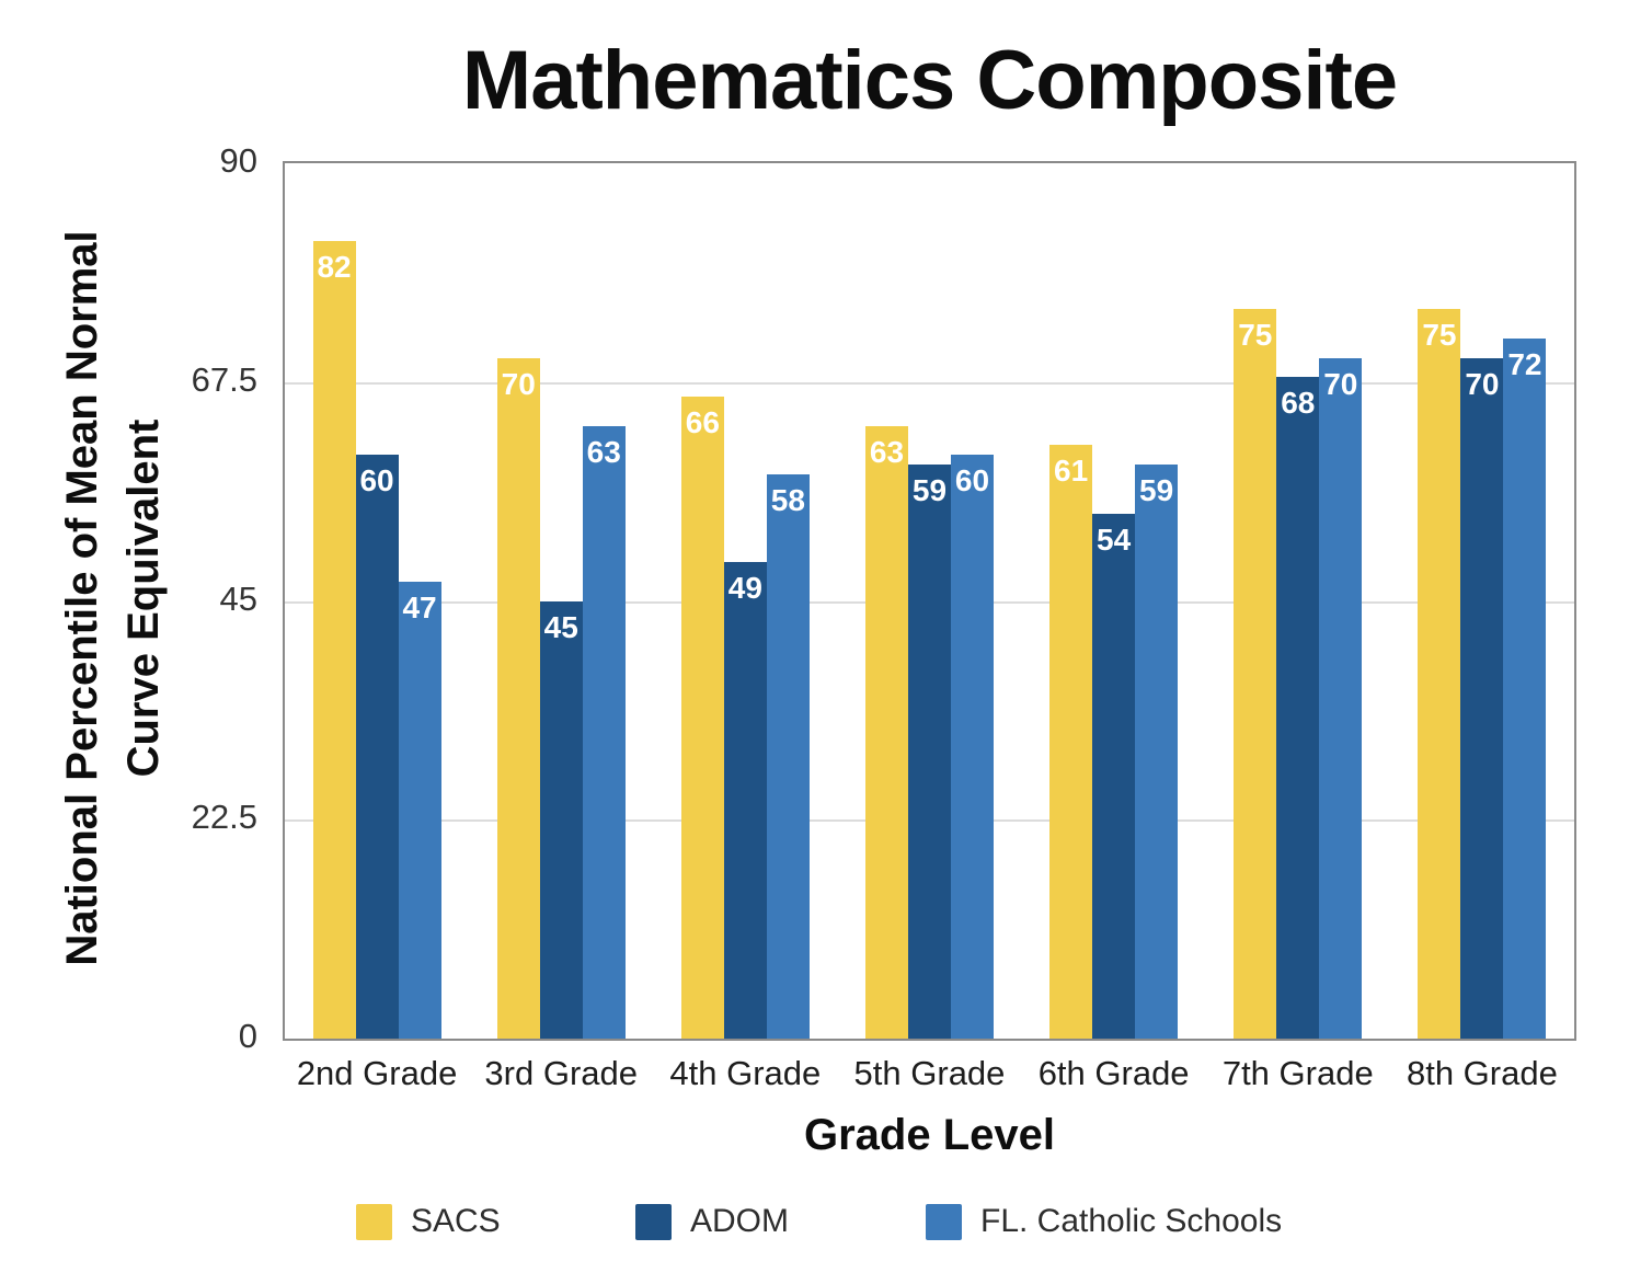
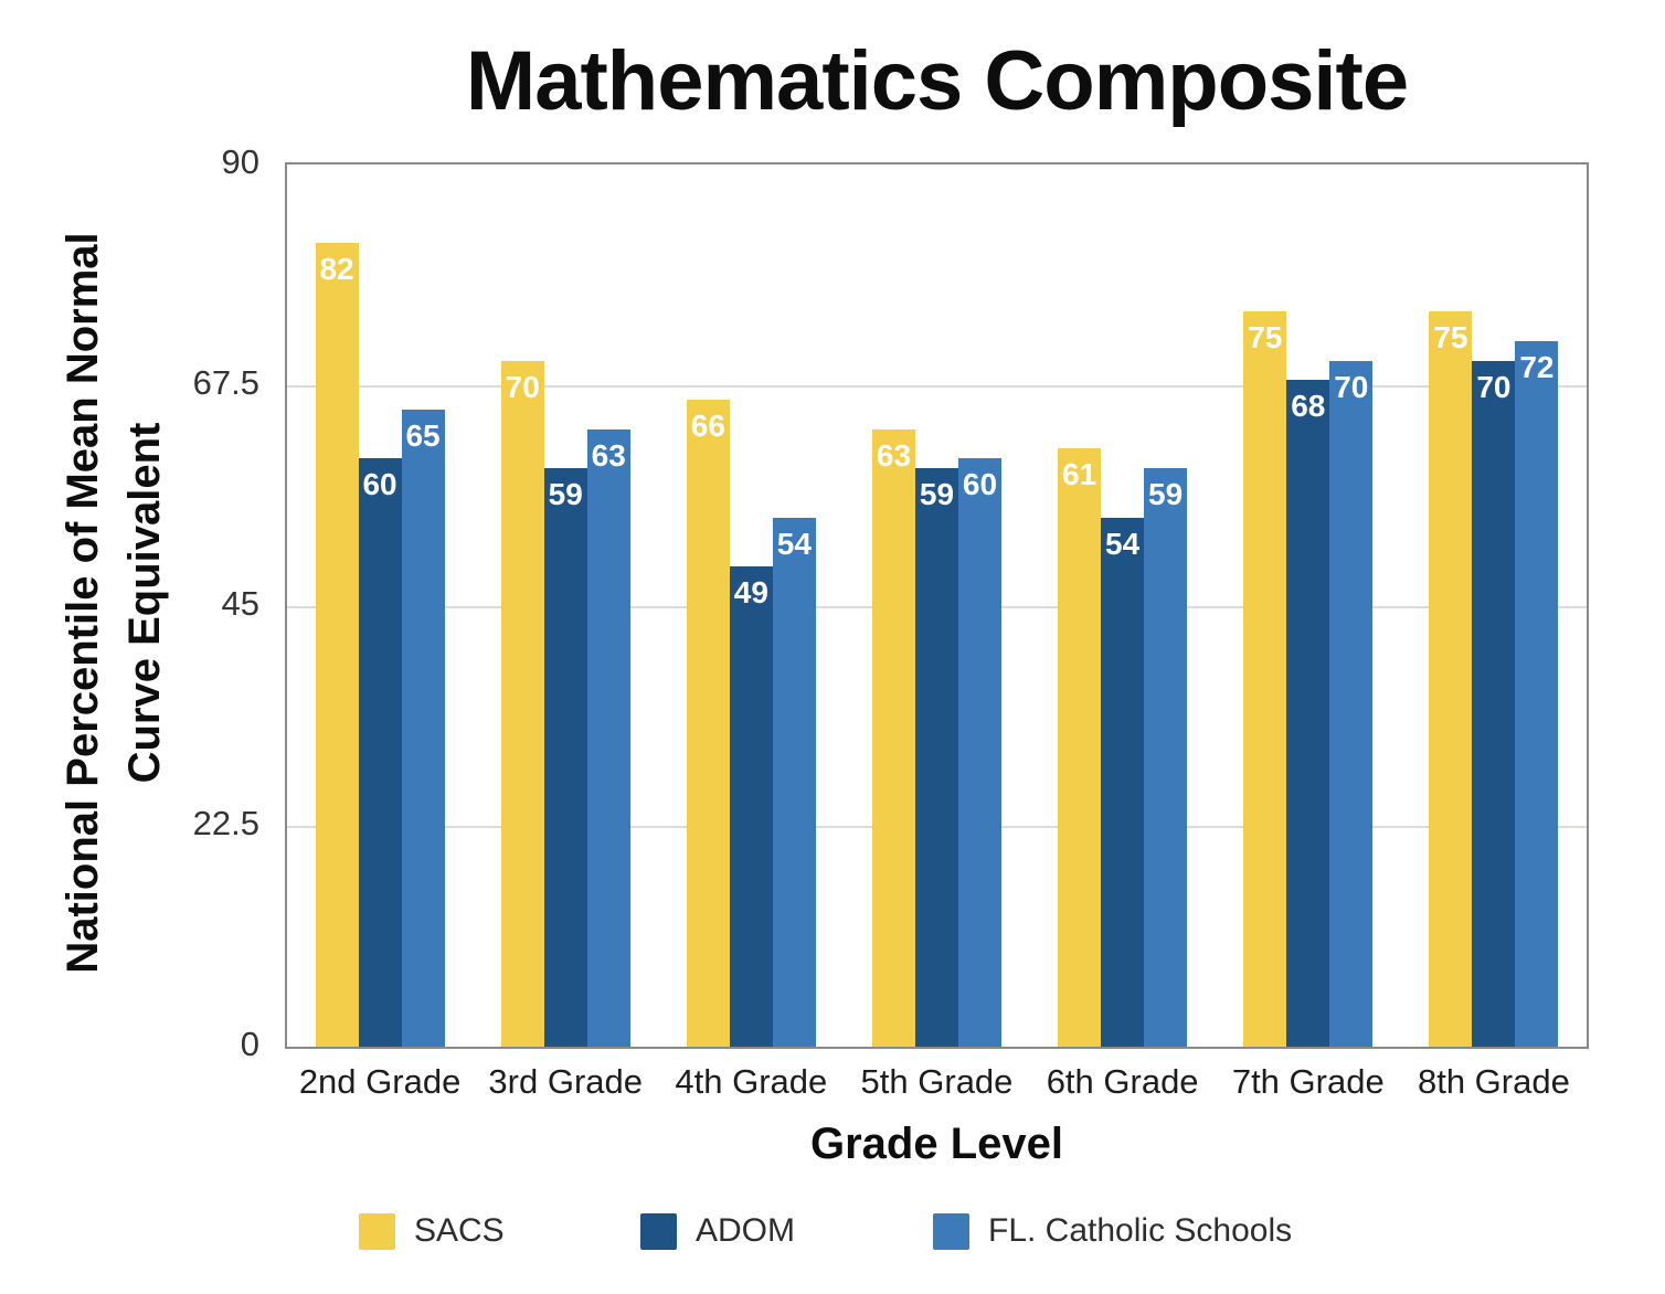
FL. Catholic Schools/2nd Grade: 47 -> 65
ADOM/3rd Grade: 45 -> 59
FL. Catholic Schools/4th Grade: 58 -> 54
